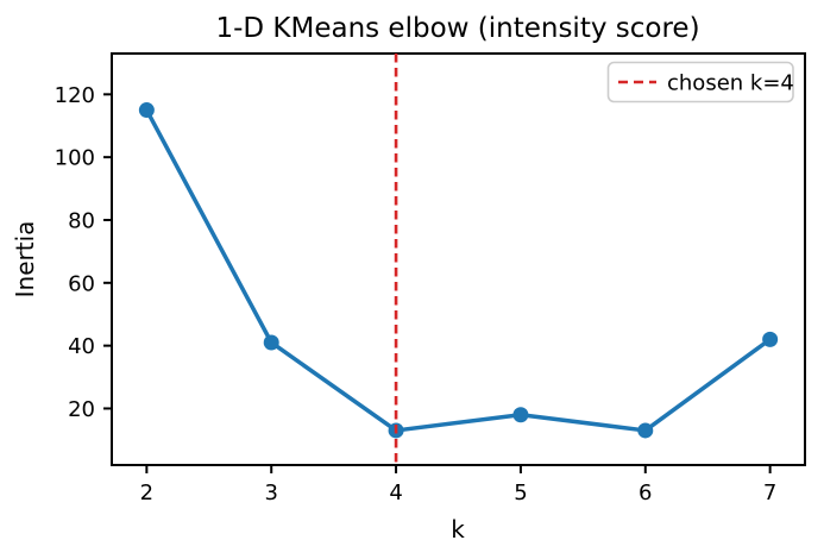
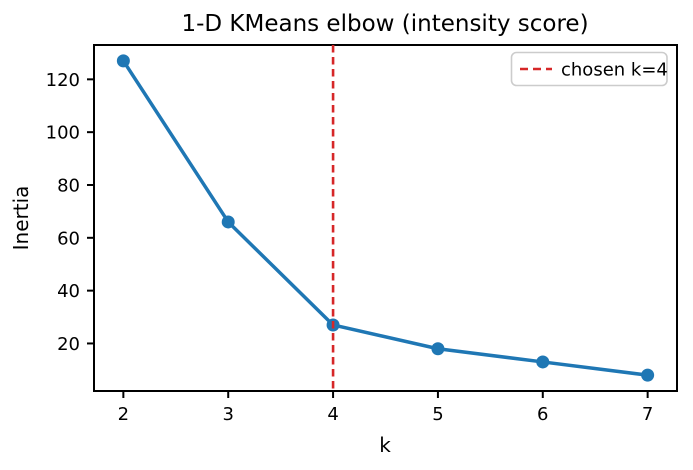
2: 115 -> 127
3: 41 -> 66
4: 13 -> 27
7: 42 -> 8
